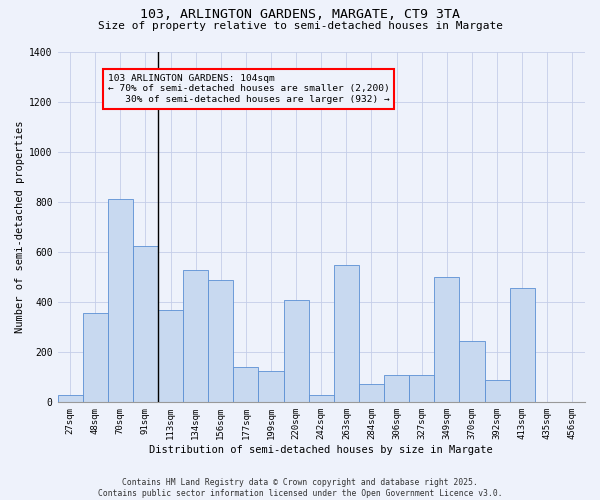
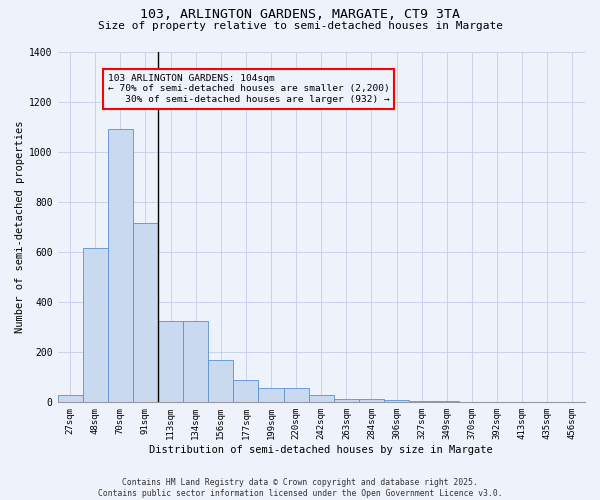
48sqm: 355 -> 615
70sqm: 810 -> 1090
91sqm: 625 -> 715
113sqm: 370 -> 325
134sqm: 530 -> 325
156sqm: 490 -> 170
177sqm: 140 -> 90
199sqm: 125 -> 57
220sqm: 410 -> 57
263sqm: 550 -> 15
284sqm: 75 -> 15
306sqm: 110 -> 10
327sqm: 110 -> 5
349sqm: 500 -> 5
370sqm: 245 -> 3
392sqm: 90 -> 3
413sqm: 455 -> 1
